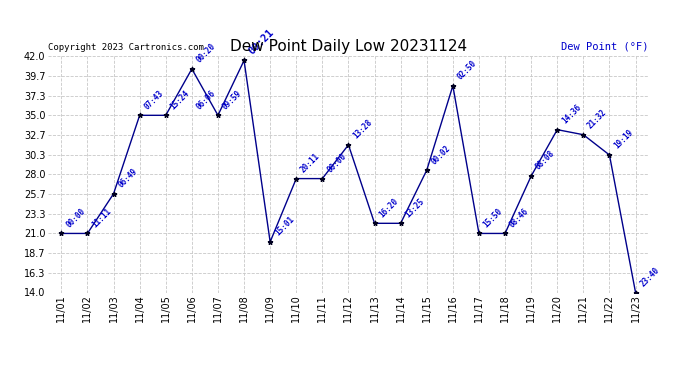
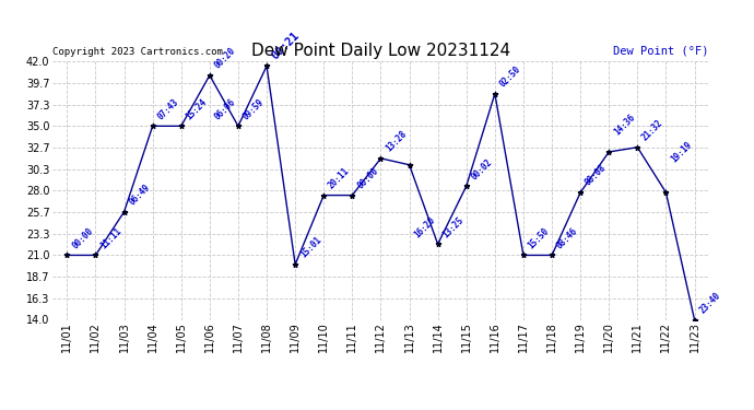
11/13: 22.2 -> 30.8
11/20: 33.3 -> 32.2
11/22: 30.3 -> 27.8
